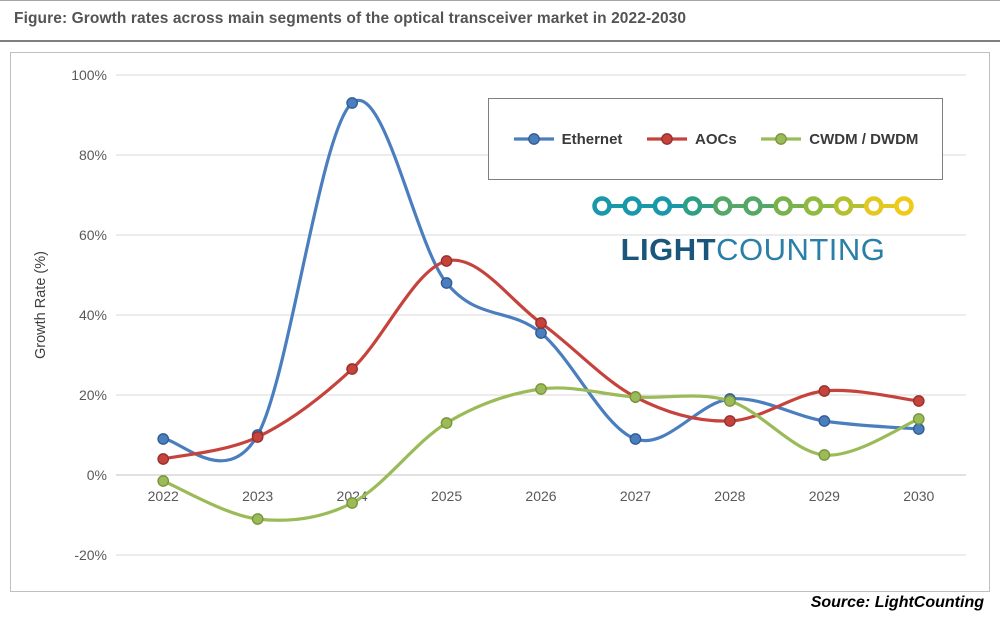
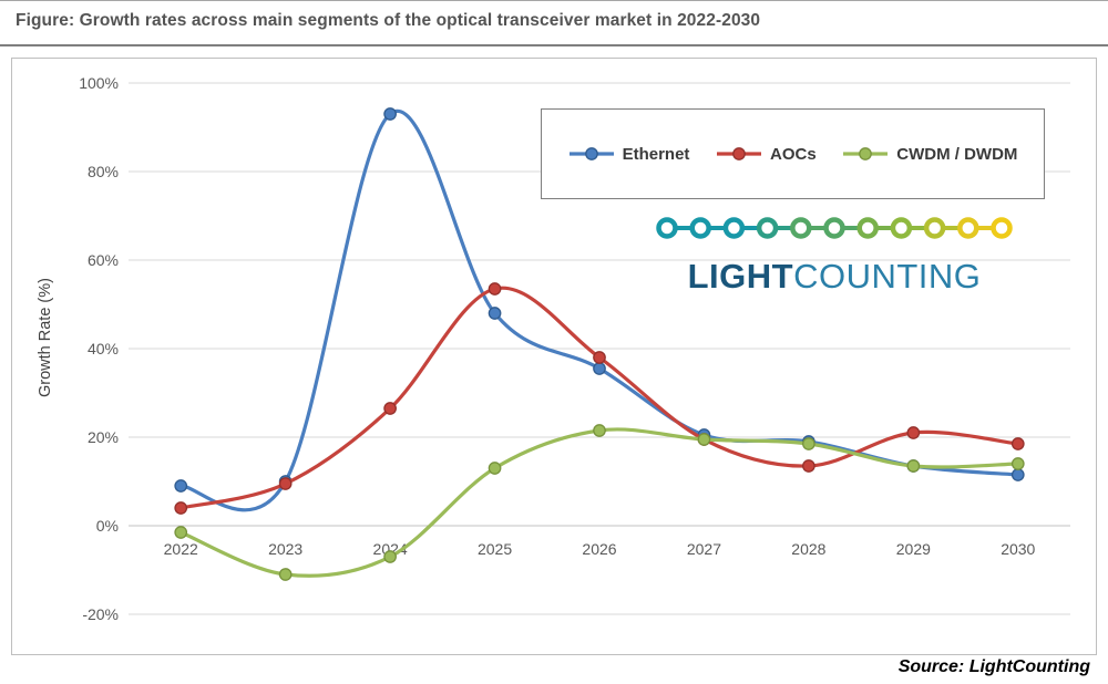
Ethernet/2027: 9% -> 20%
CWDM / DWDM/2029: 5% -> 14%
